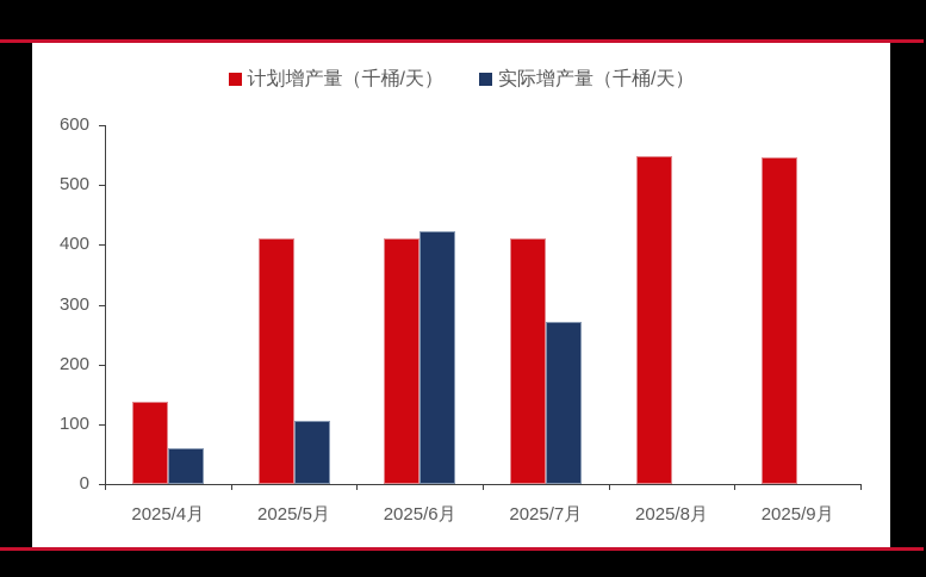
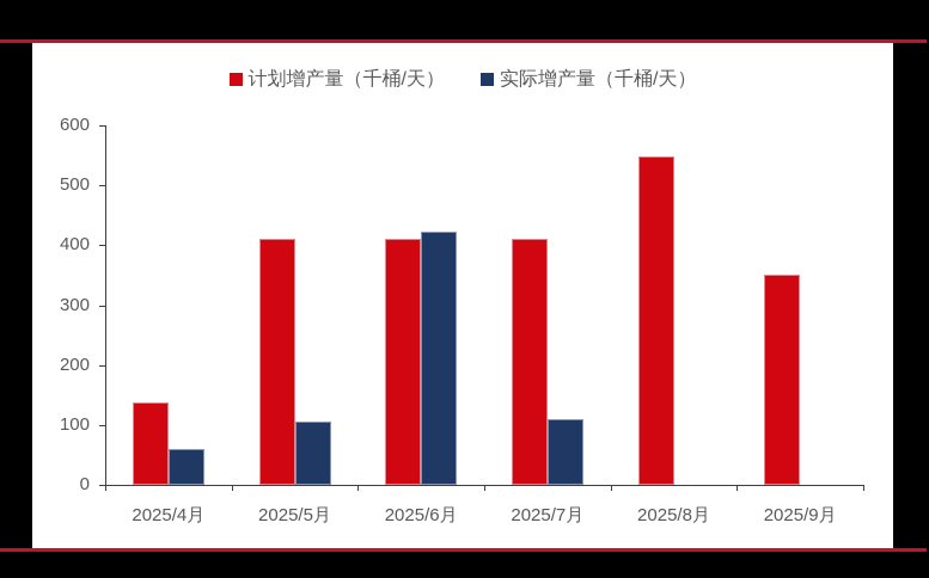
实际增产量（千桶/天）/2025/7月: 270 -> 110
计划增产量（千桶/天）/2025/9月: 550 -> 350
